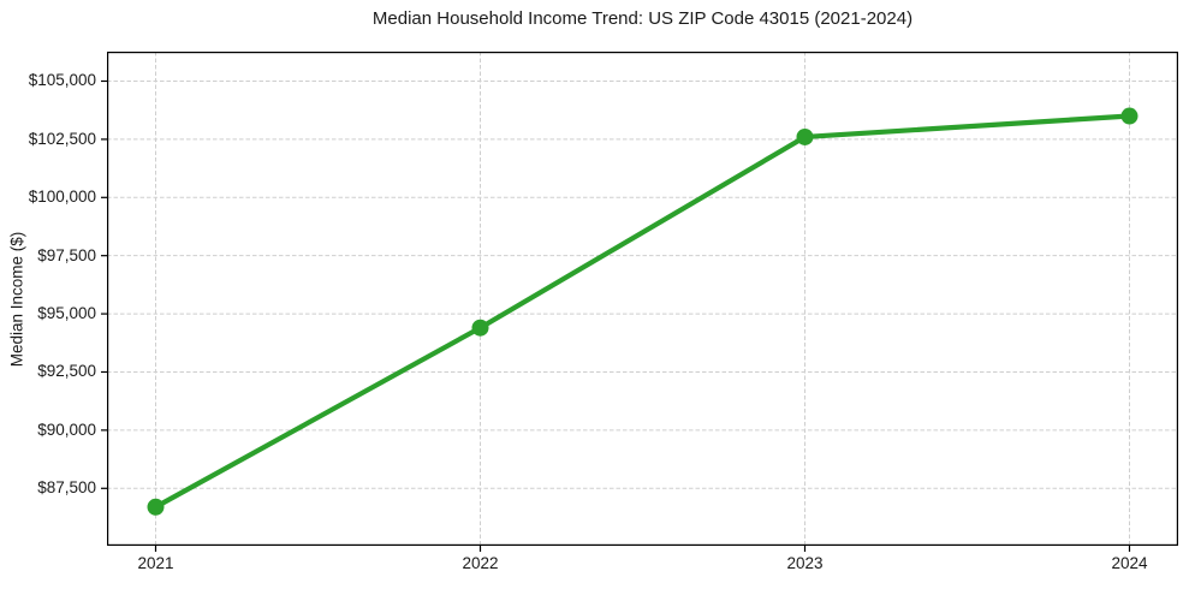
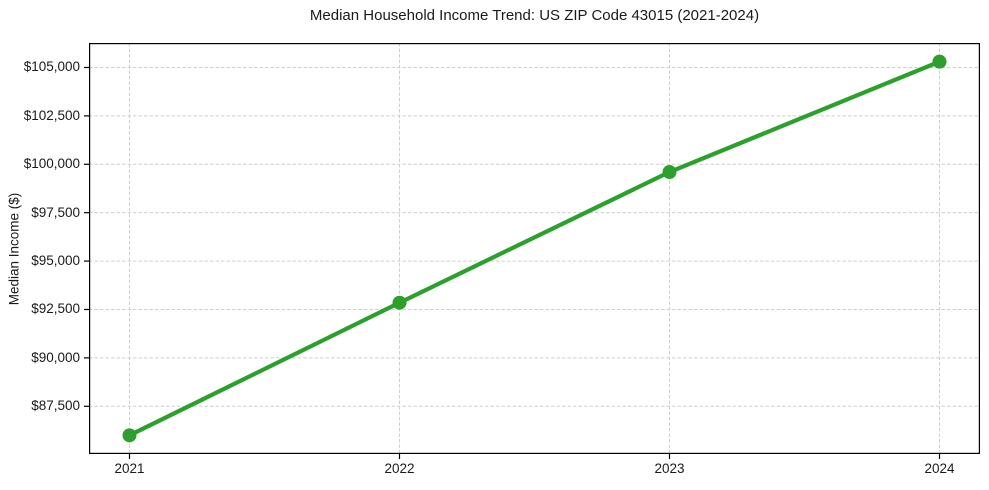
2021: $86700 -> $86000
2022: $94400 -> $92800
2023: $102600 -> $99600
2024: $103500 -> $105300
